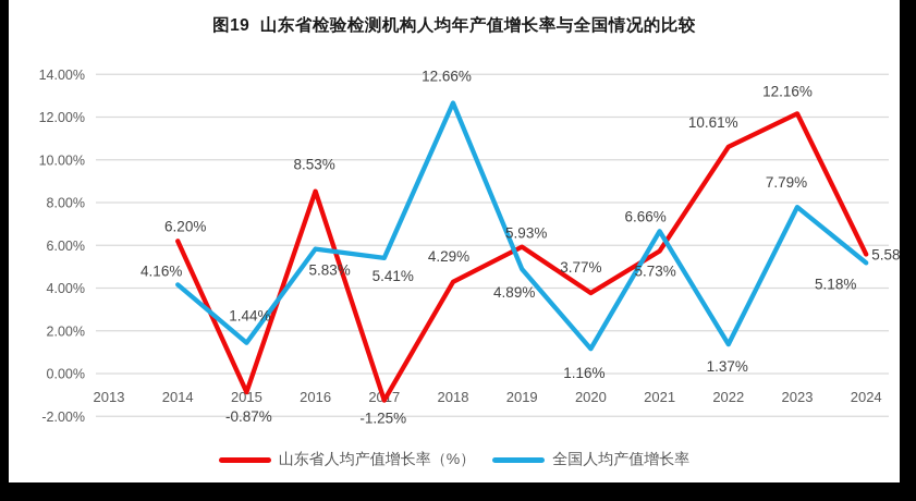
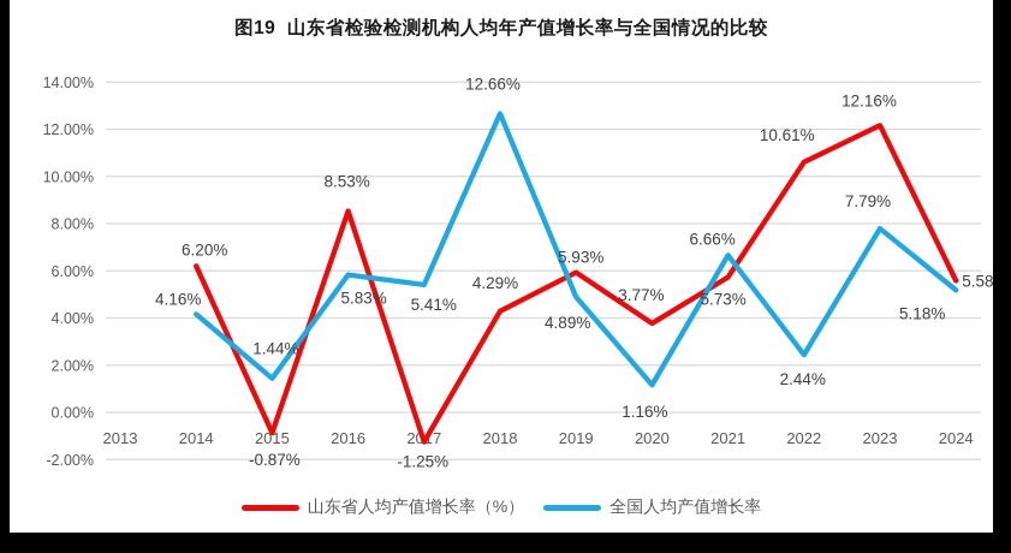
全国人均产值增长率/2022: 1.37% -> 2.44%
